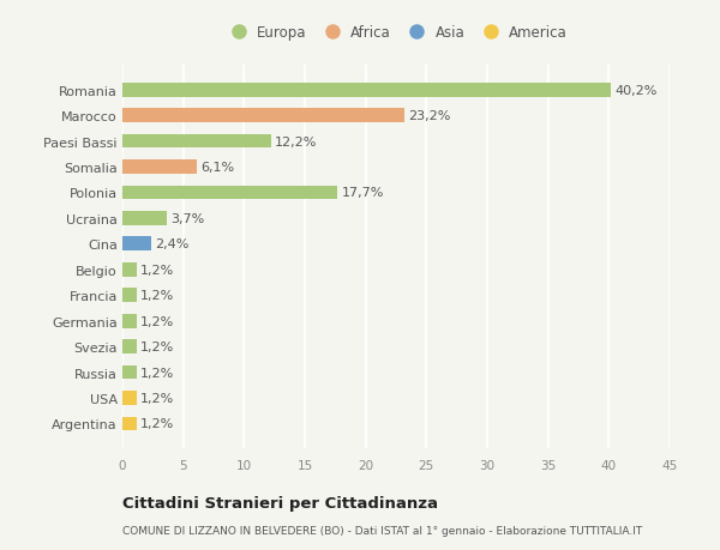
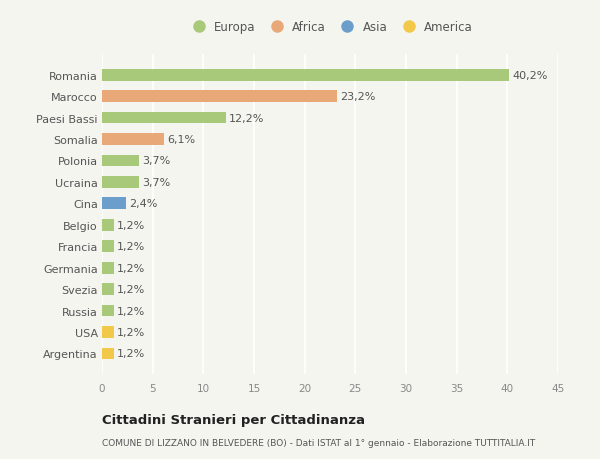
Polonia: 17,7% -> 3,7%
